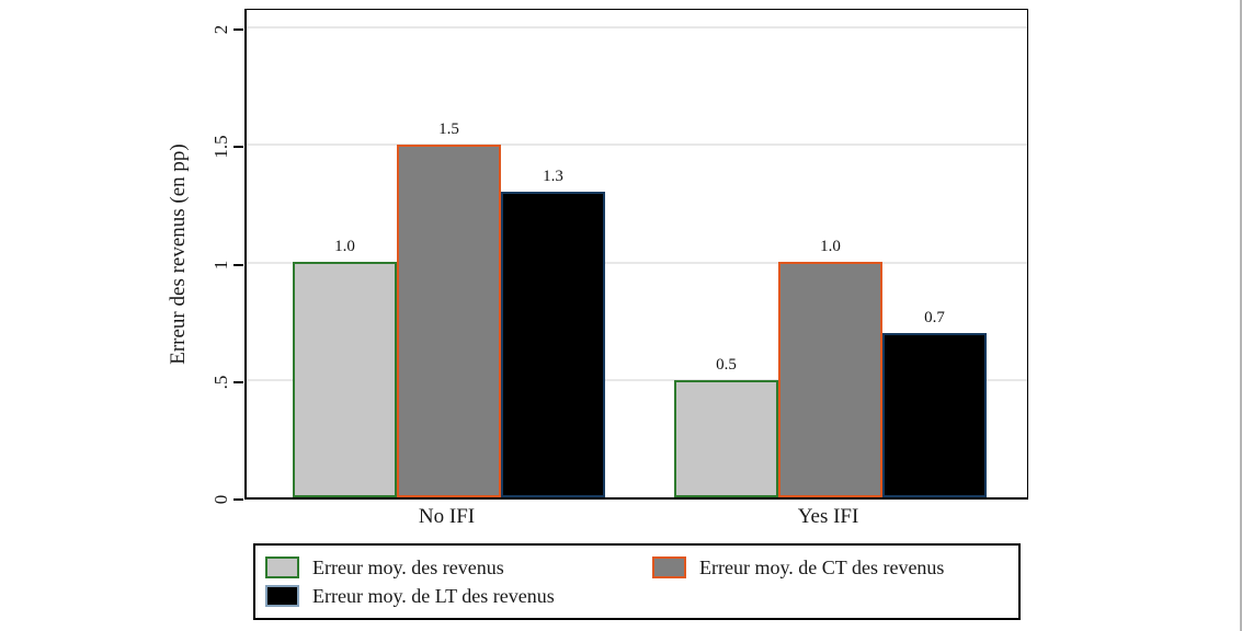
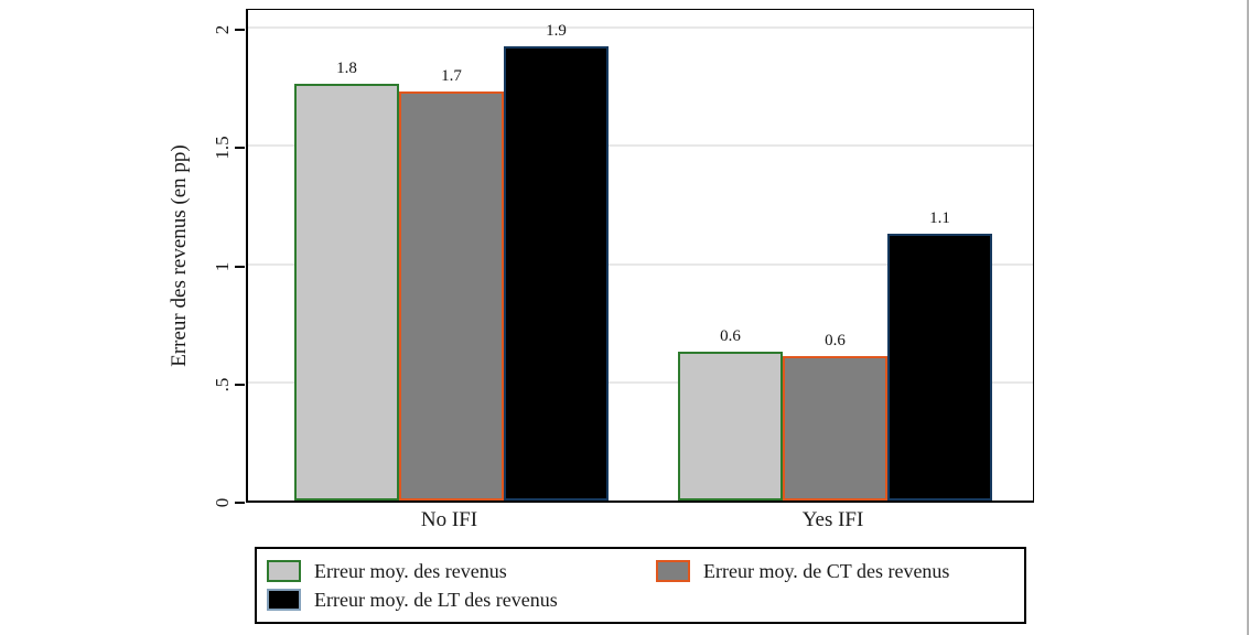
Erreur moy. des revenus/No IFI: 1.0 -> 1.8
Erreur moy. de CT des revenus/No IFI: 1.5 -> 1.7
Erreur moy. de LT des revenus/No IFI: 1.3 -> 1.9
Erreur moy. des revenus/Yes IFI: 0.5 -> 0.6
Erreur moy. de CT des revenus/Yes IFI: 1.0 -> 0.6
Erreur moy. de LT des revenus/Yes IFI: 0.7 -> 1.1
